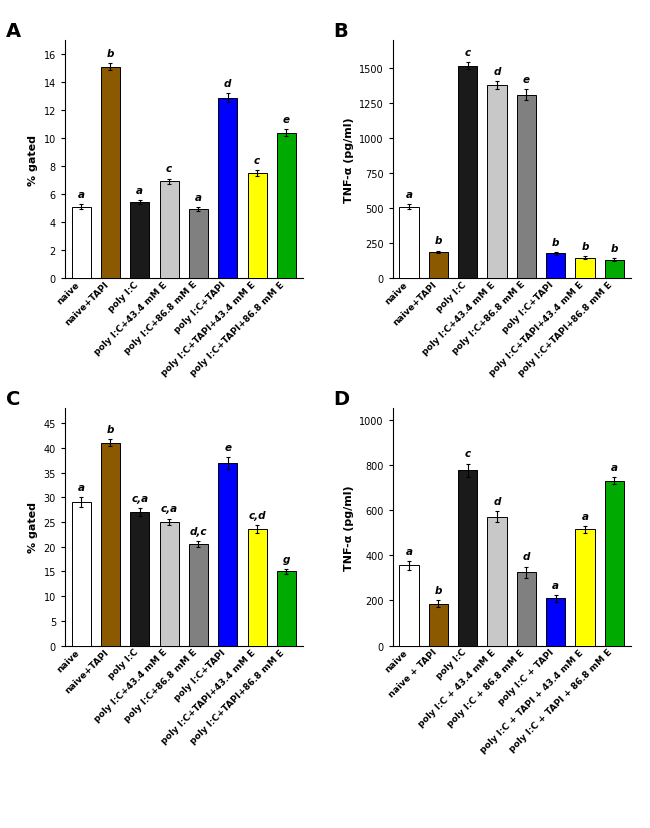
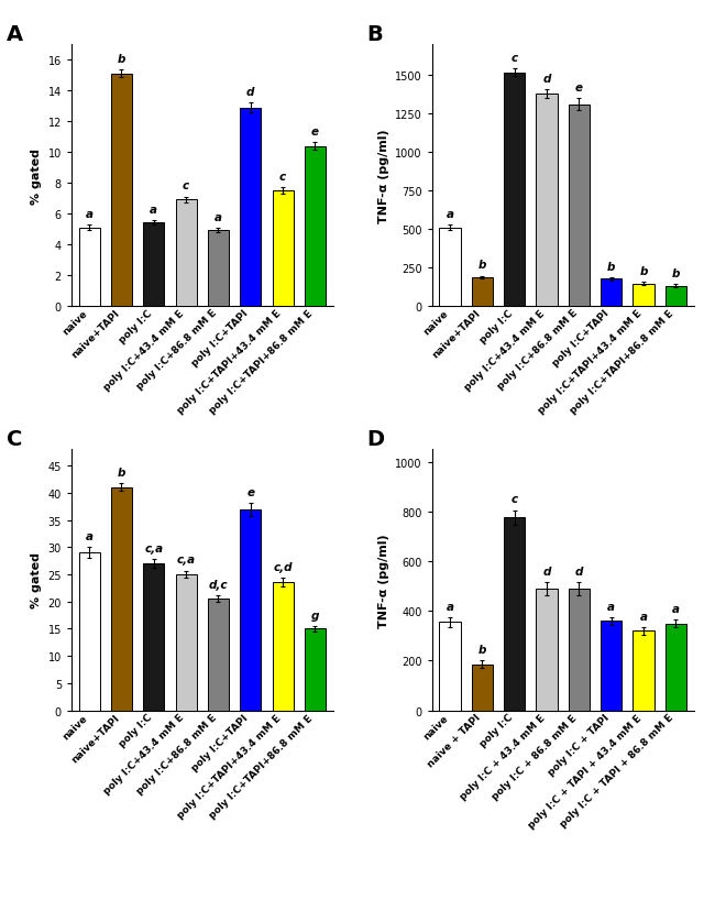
poly I:C + 43.4 mM E: 570 -> 490
poly I:C + 86.8 mM E: 325 -> 490
poly I:C + TAPI: 210 -> 360
poly I:C + TAPI + 43.4 mM E: 515 -> 320
poly I:C + TAPI + 86.8 mM E: 730 -> 350
